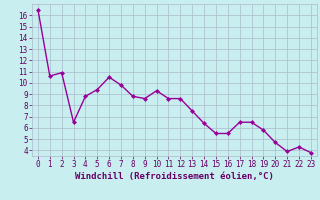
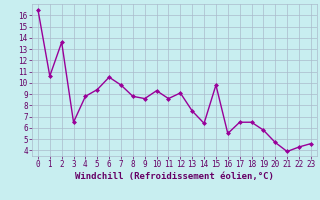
2: 10.9 -> 13.6
12: 8.6 -> 9.1
15: 5.5 -> 9.8
23: 3.8 -> 4.6
